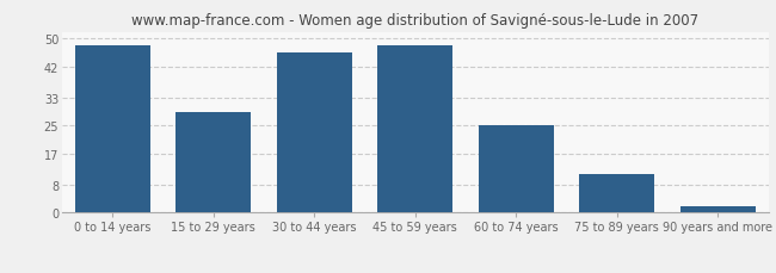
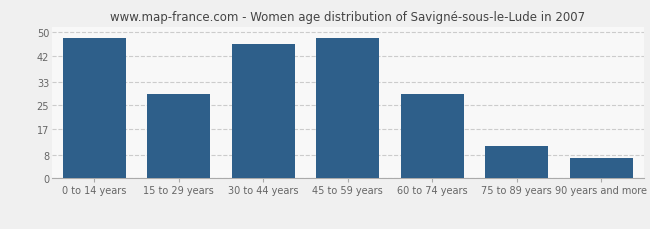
60 to 74 years: 25 -> 29
90 years and more: 2 -> 7
